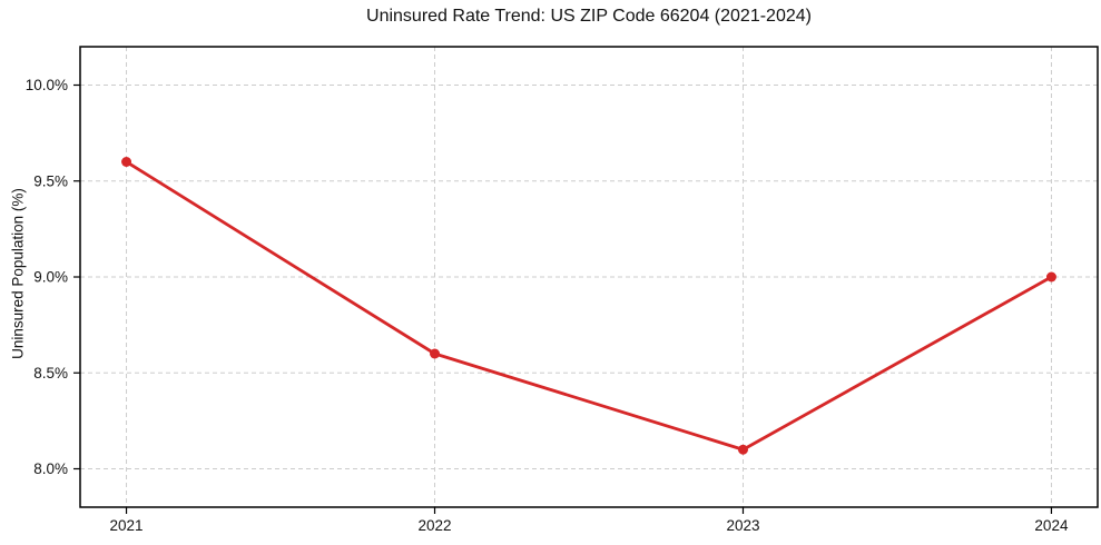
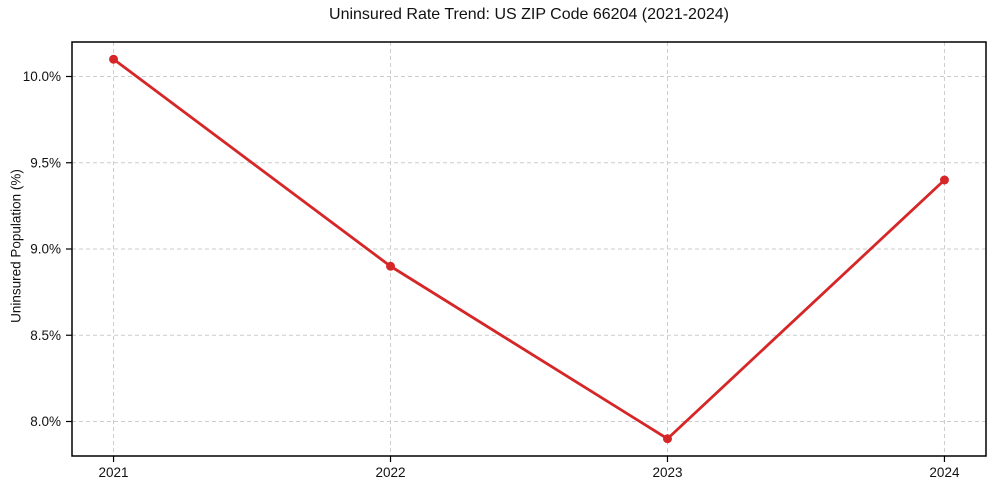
2021: 9.6% -> 10.1%
2022: 8.6% -> 8.9%
2023: 8.1% -> 7.9%
2024: 9.0% -> 9.4%
